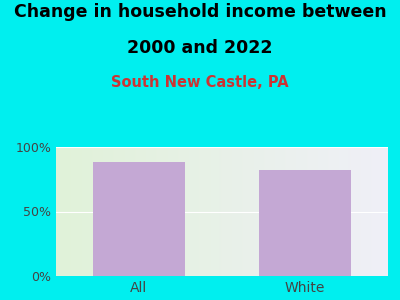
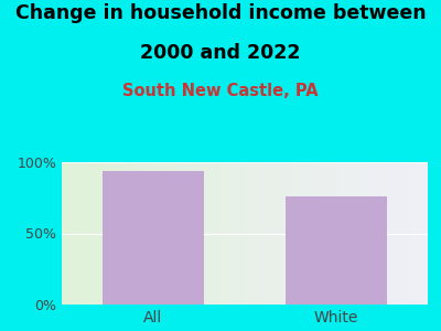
All: 88% -> 94%
White: 82% -> 76%
